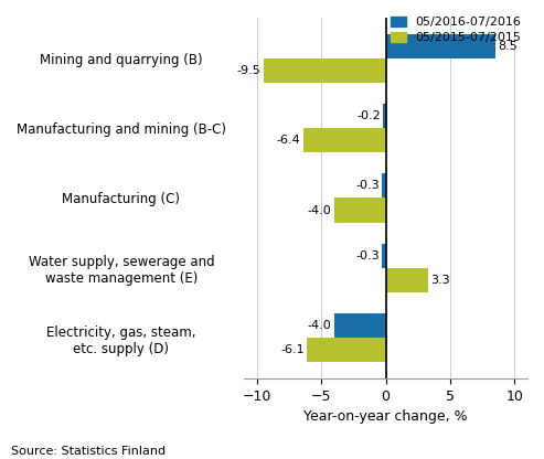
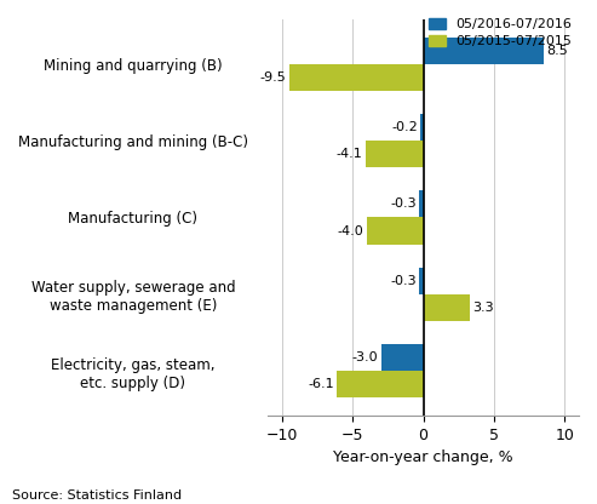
05/2015-07/2015/Manufacturing and mining (B-C): -6.4 -> -4.1
05/2016-07/2016/Electricity, gas, steam, etc. supply (D): -4.0 -> -3.0
